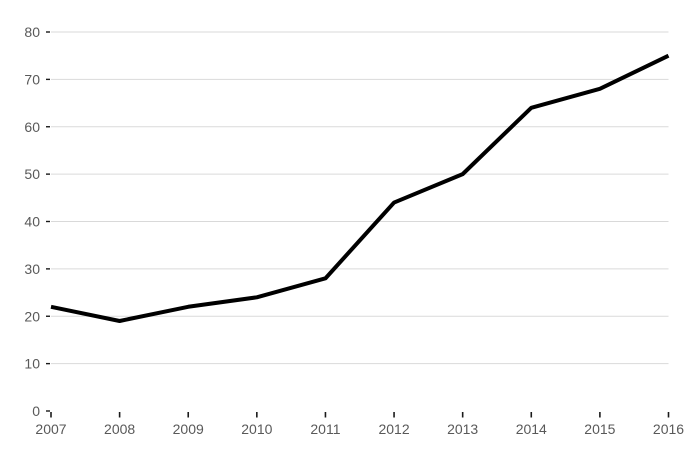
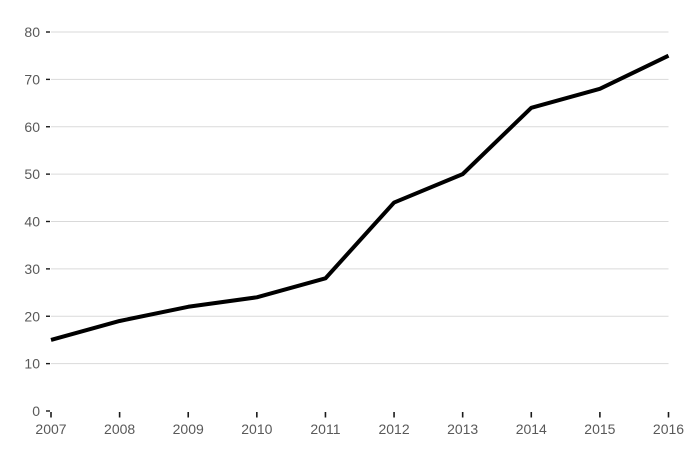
2007: 22 -> 15
